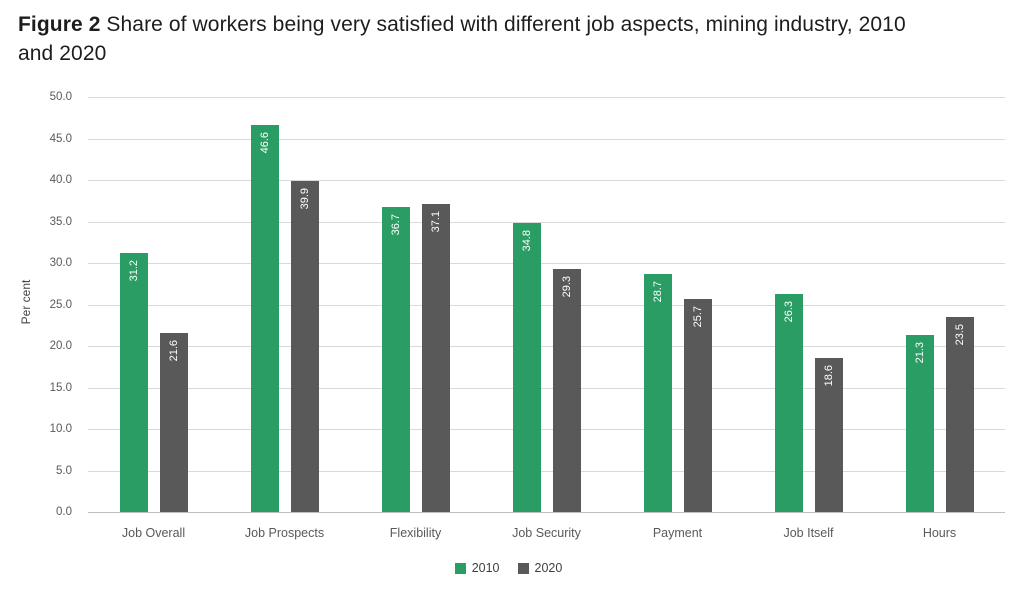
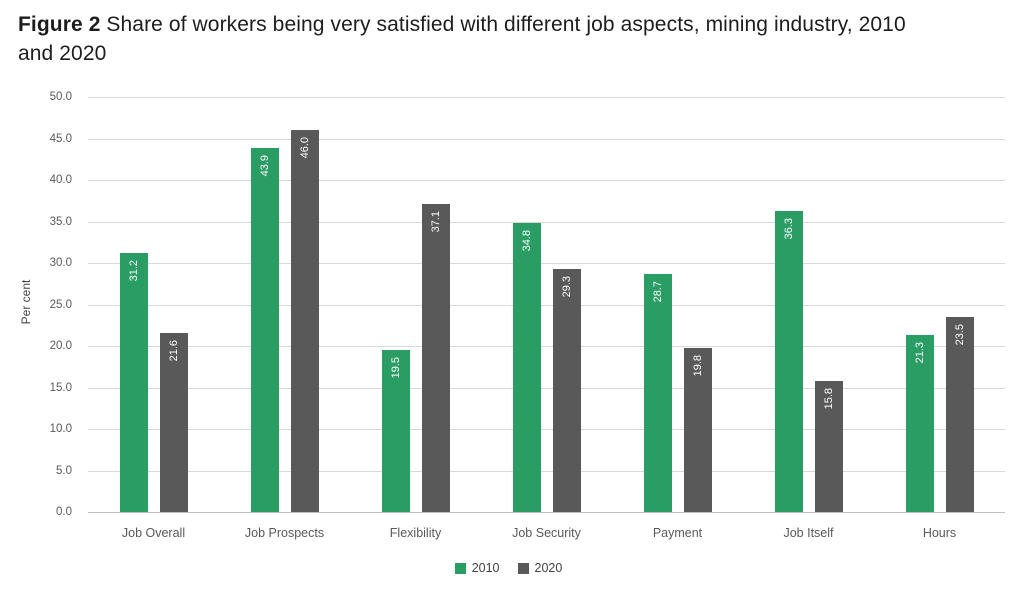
2010/Job Prospects: 46.6 -> 43.9
2020/Job Prospects: 39.9 -> 46.0
2010/Flexibility: 36.7 -> 19.5
2020/Payment: 25.7 -> 19.8
2010/Job Itself: 26.3 -> 36.3
2020/Job Itself: 18.6 -> 15.8
